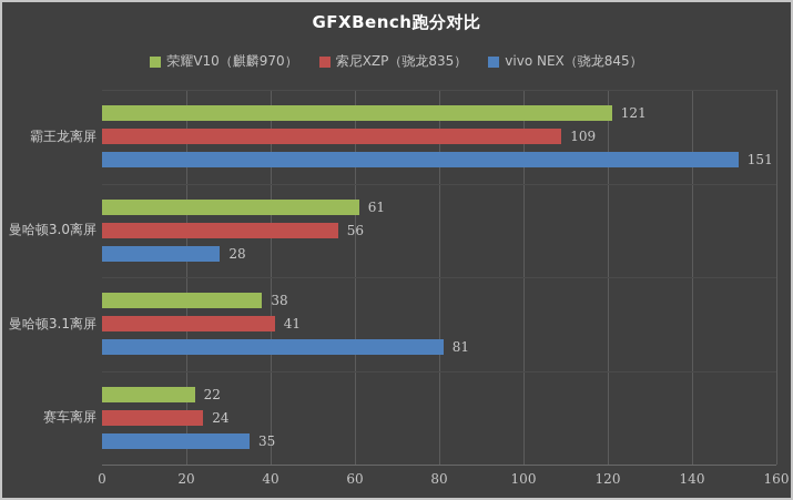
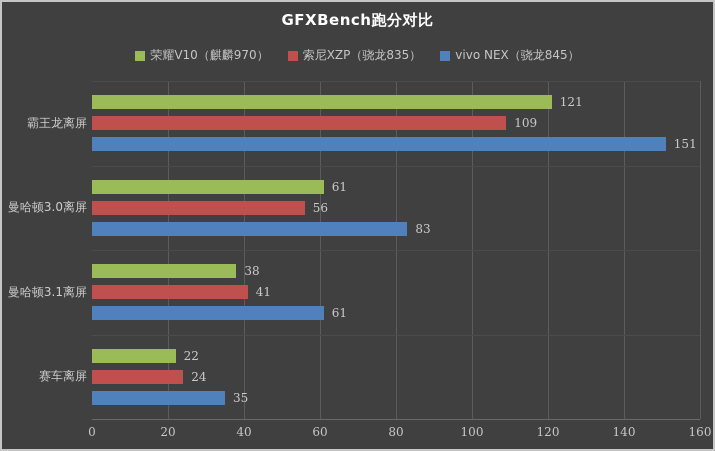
vivo NEX（骁龙845）/曼哈顿3.0离屏: 28 -> 83
vivo NEX（骁龙845）/曼哈顿3.1离屏: 81 -> 61
